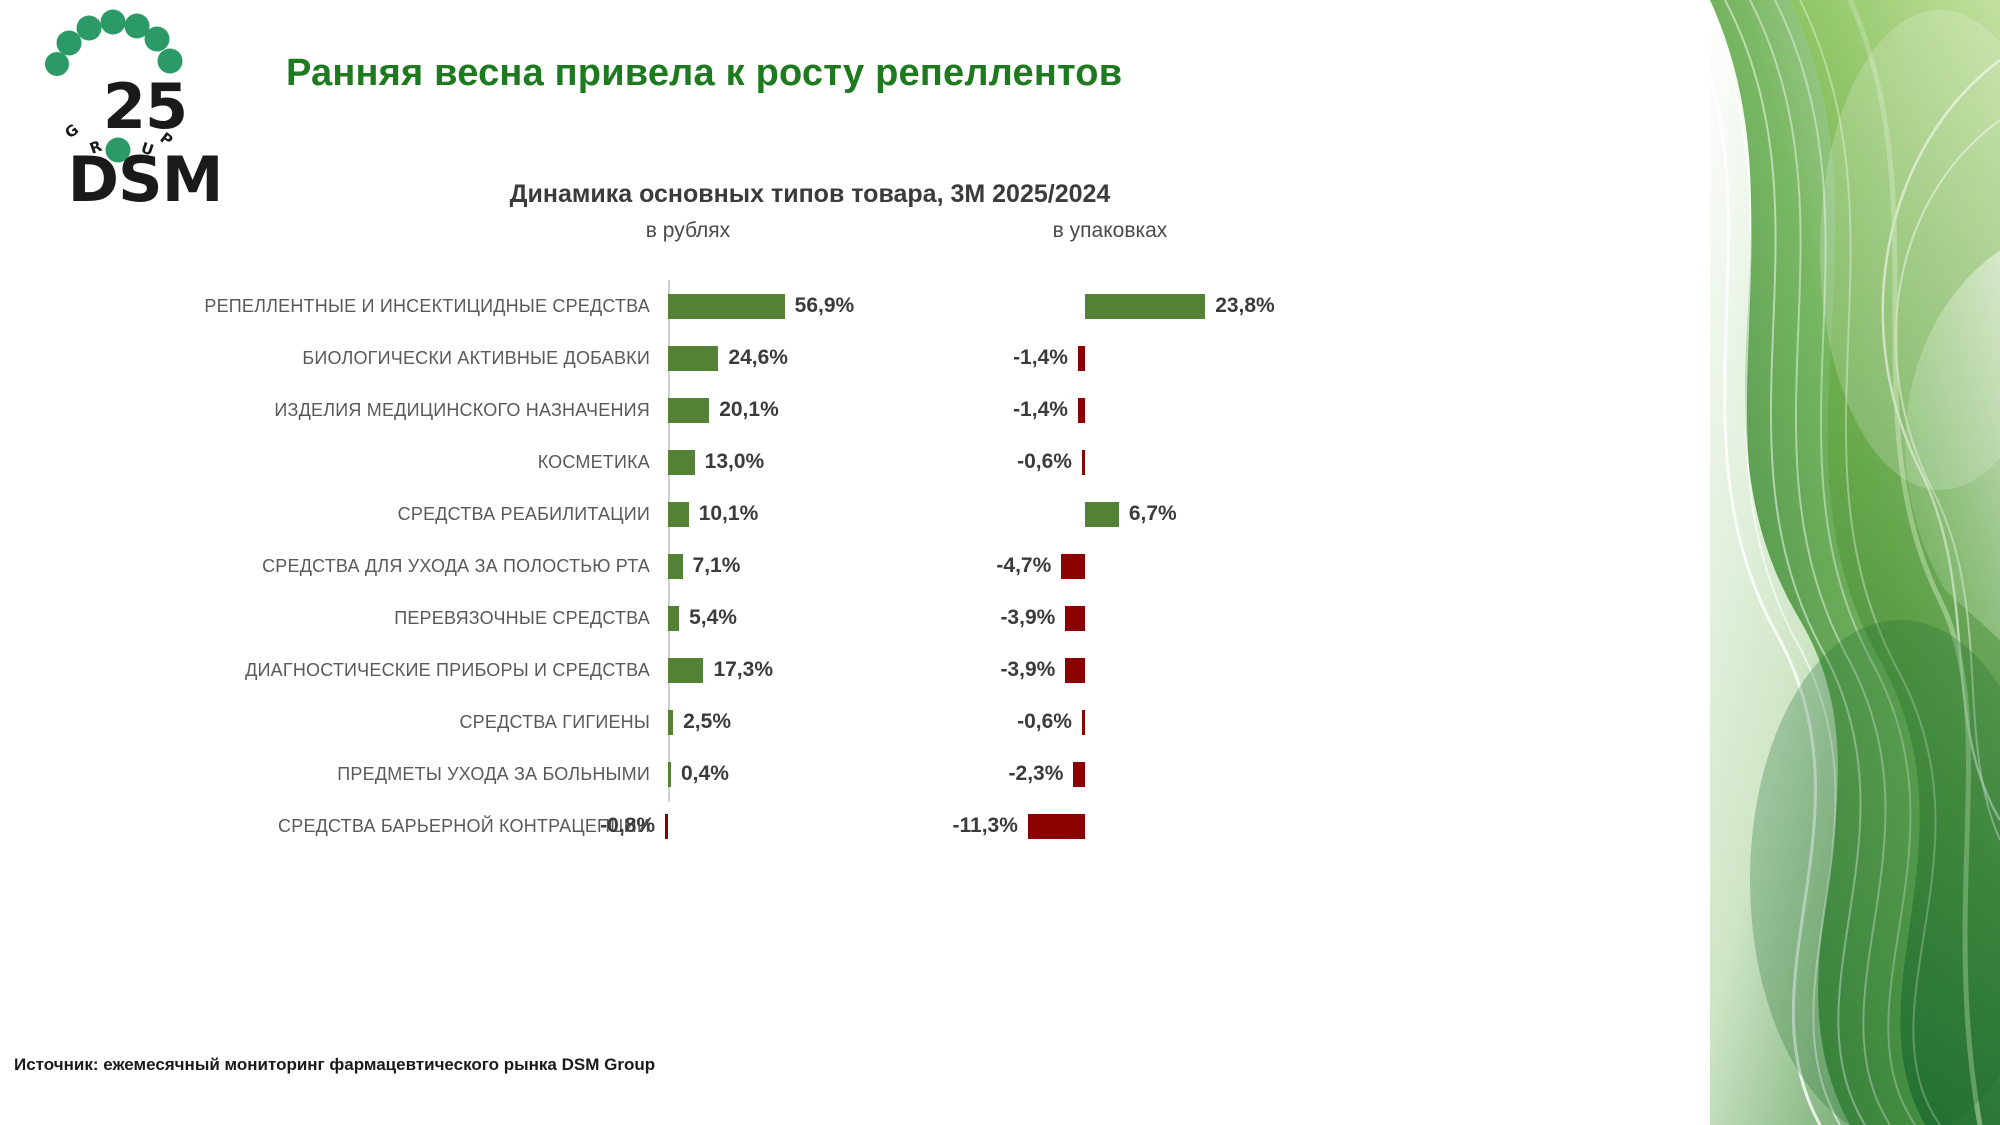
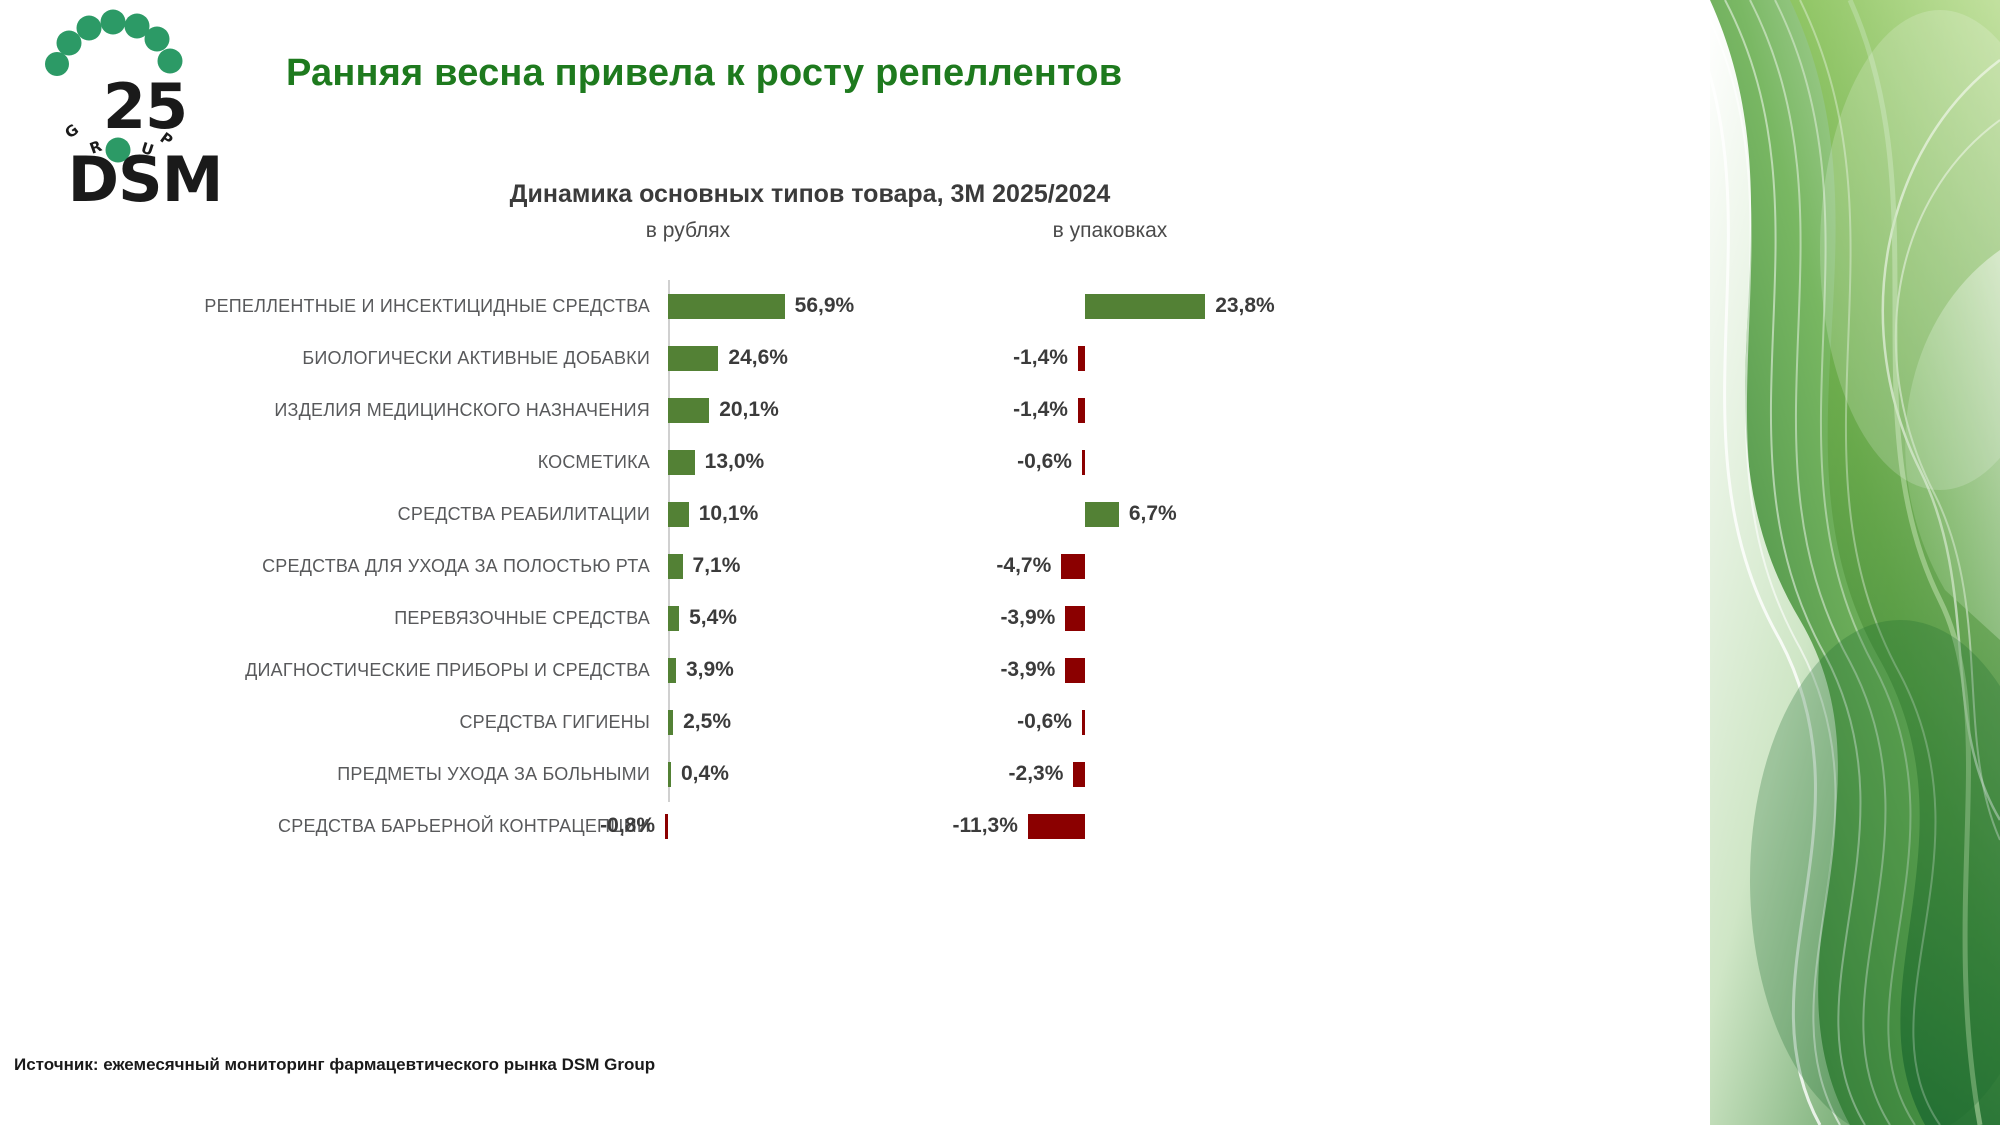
в рублях/ДИАГНОСТИЧЕСКИЕ ПРИБОРЫ И СРЕДСТВА: 17,3% -> 3,9%
